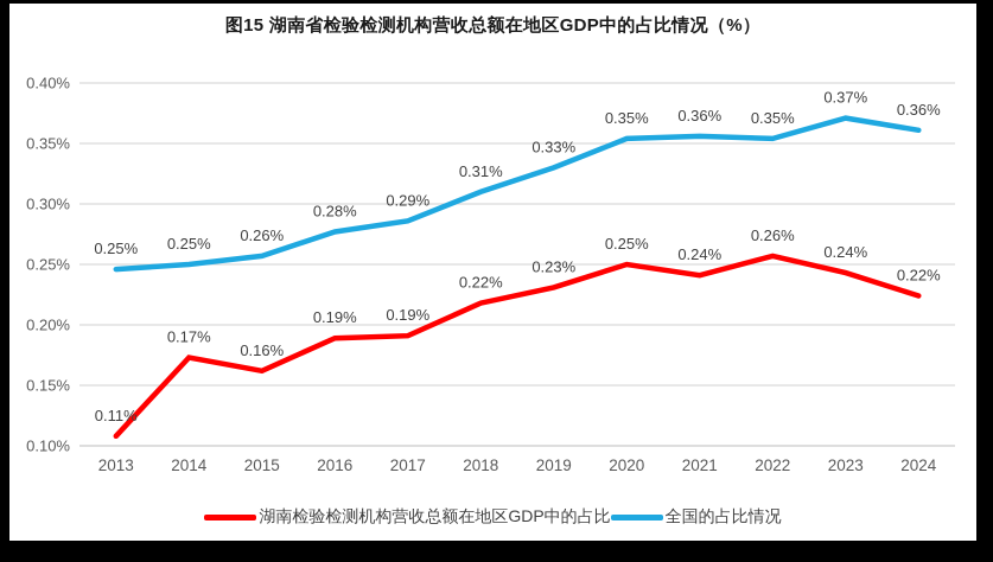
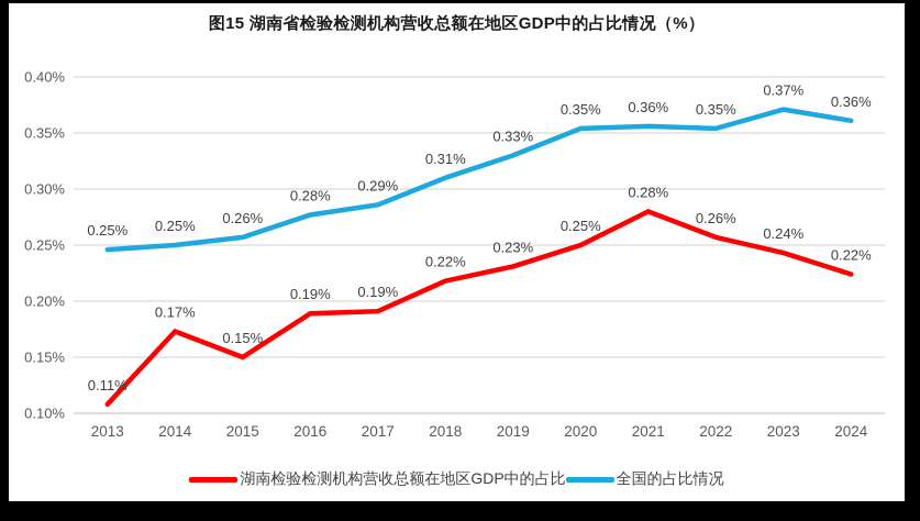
湖南检验检测机构营收总额在地区GDP中的占比/2015: 0.16% -> 0.15%
湖南检验检测机构营收总额在地区GDP中的占比/2021: 0.24% -> 0.28%
